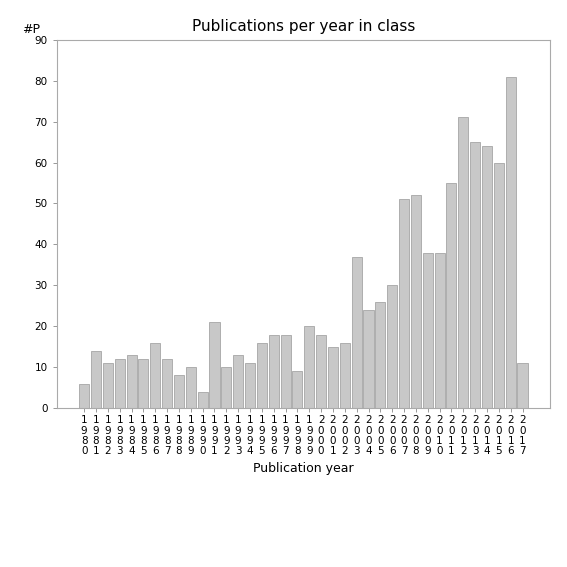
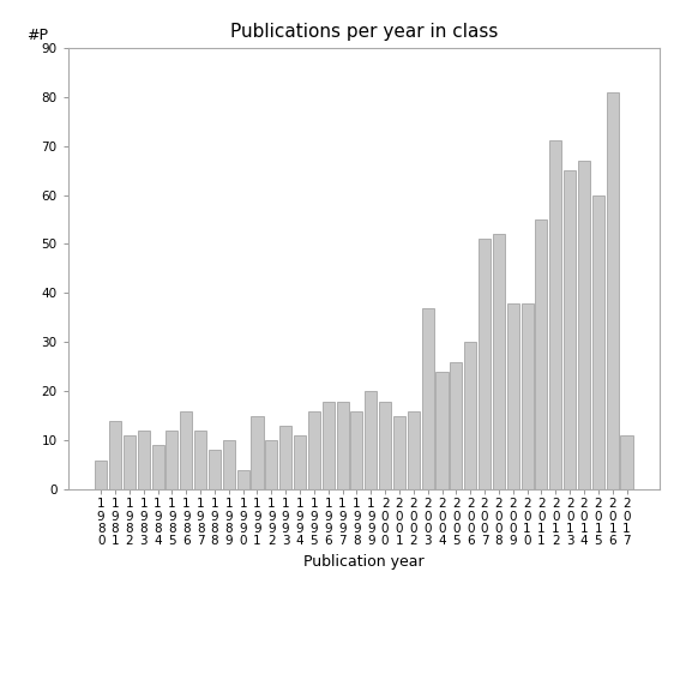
1 9 8 4: 13 -> 9
1 9 9 1: 21 -> 15
1 9 9 8: 9 -> 16
2 0 1 4: 64 -> 67
